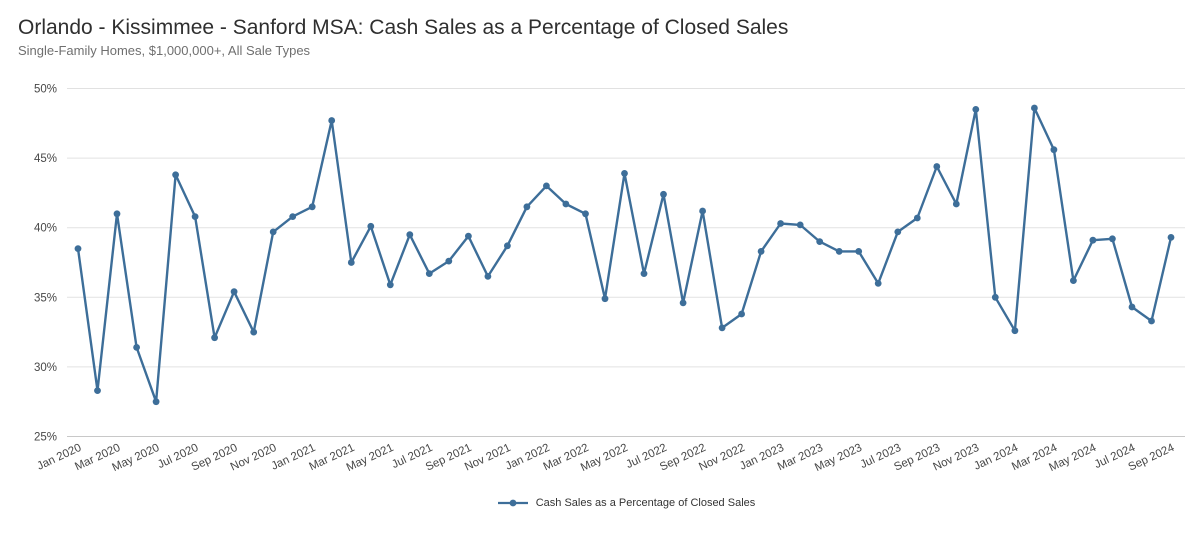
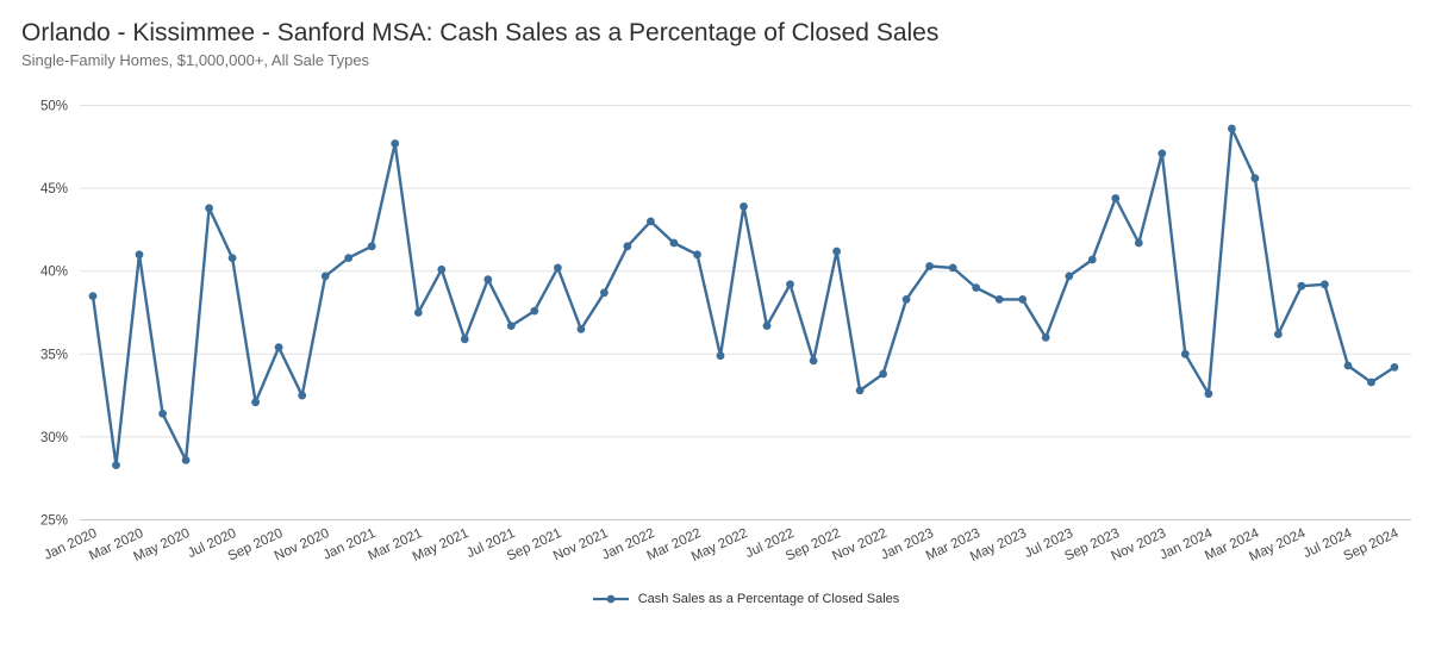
May 2020: 27.5% -> 28.6%
Sep 2021: 39.4% -> 40.2%
Jul 2022: 42.4% -> 39.2%
Nov 2023: 48.5% -> 47.1%
Sep 2024: 39.3% -> 34.2%
